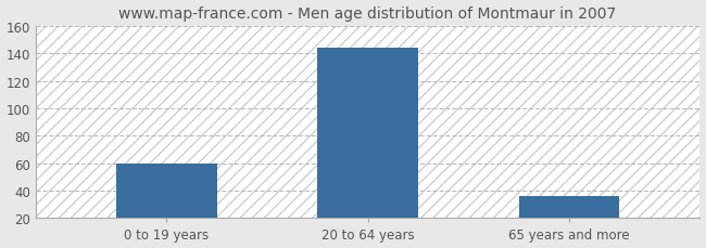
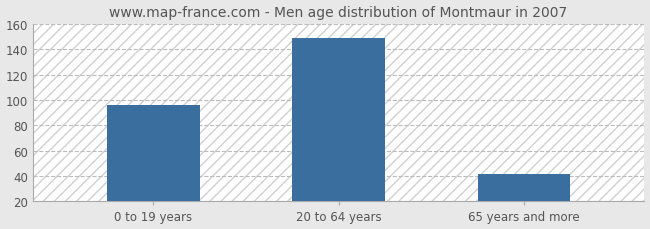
0 to 19 years: 60 -> 96
20 to 64 years: 144 -> 149
65 years and more: 36 -> 42
